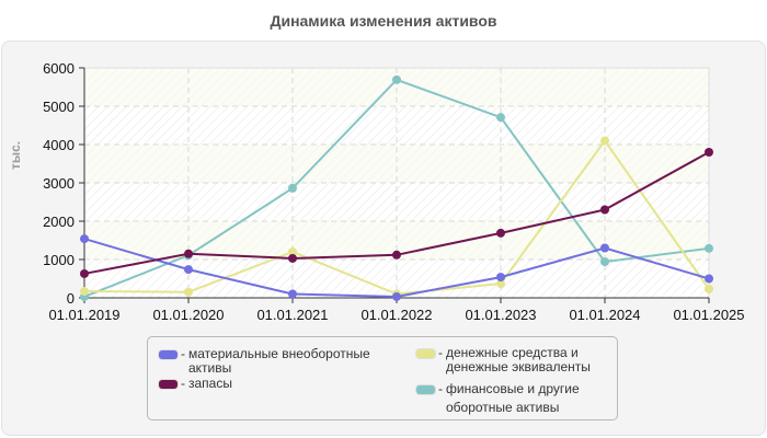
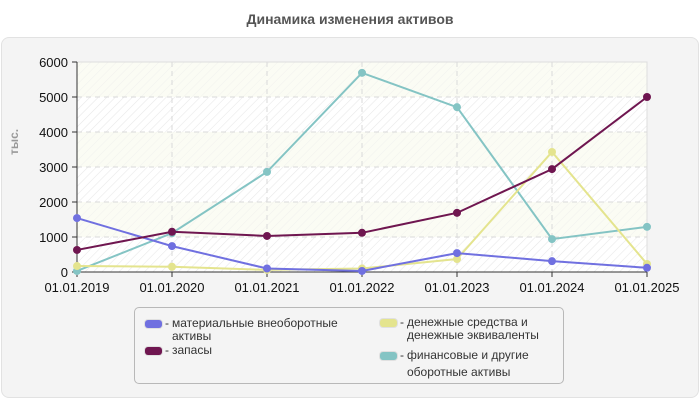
денежные средства и денежные эквиваленты/01.01.2021: 1200 -> 100
материальные внеоборотные активы/01.01.2024: 1300 -> 300
запасы/01.01.2024: 2300 -> 2900
денежные средства и денежные эквиваленты/01.01.2024: 4100 -> 3400
материальные внеоборотные активы/01.01.2025: 500 -> 100
запасы/01.01.2025: 3800 -> 5000
